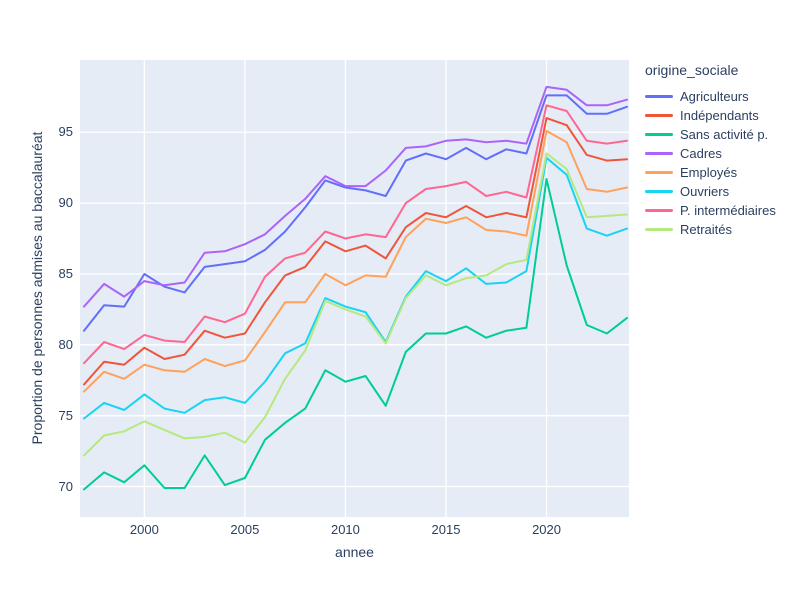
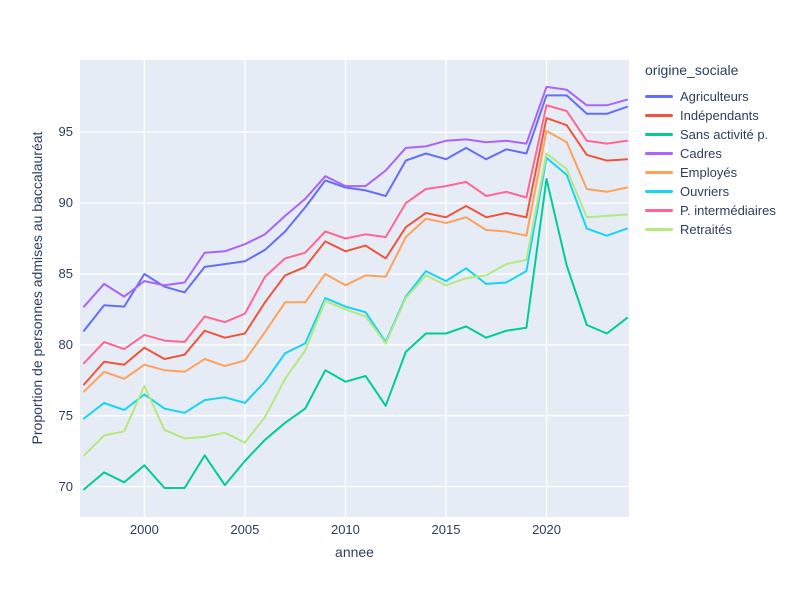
Retraités/2000: 74.6 -> 77.1
Sans activité p./2005: 70.6 -> 71.8
